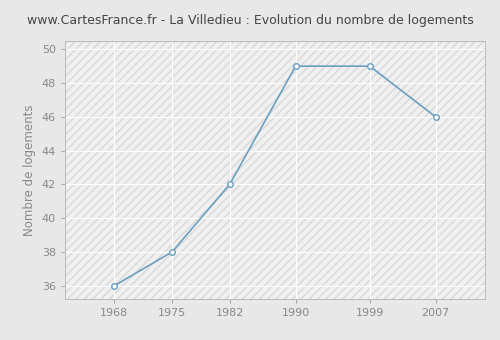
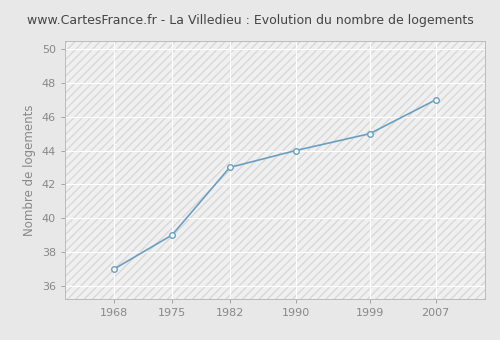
1968: 36 -> 37
1975: 38 -> 39
1982: 42 -> 43
1990: 49 -> 44
1999: 49 -> 45
2007: 46 -> 47
